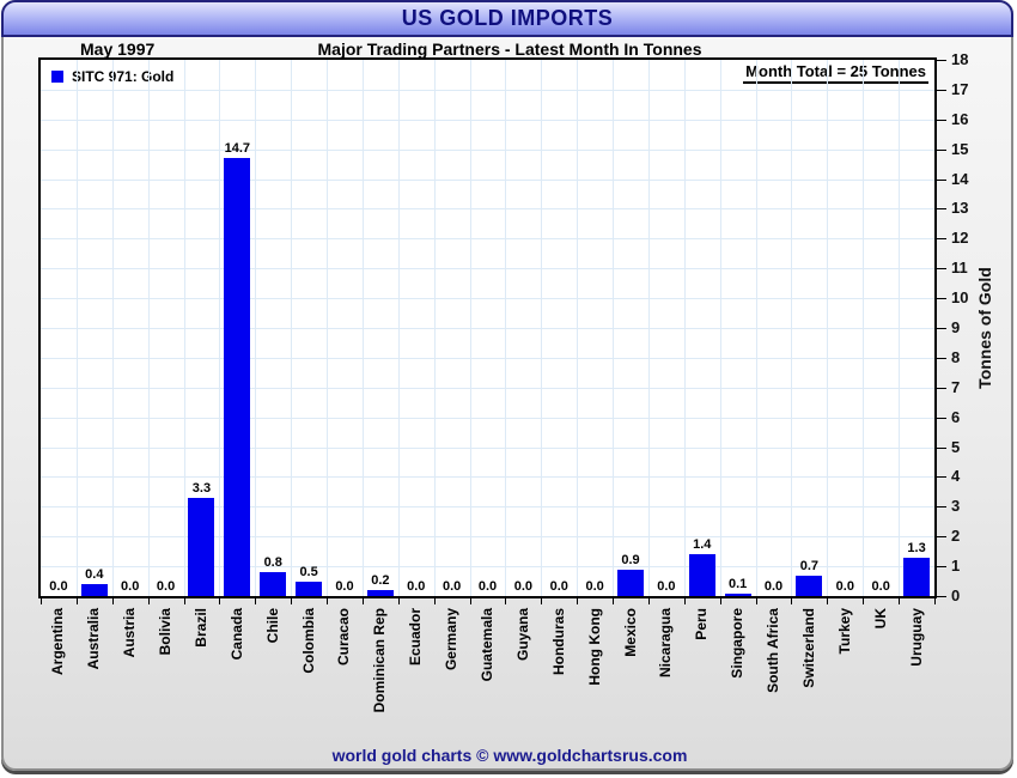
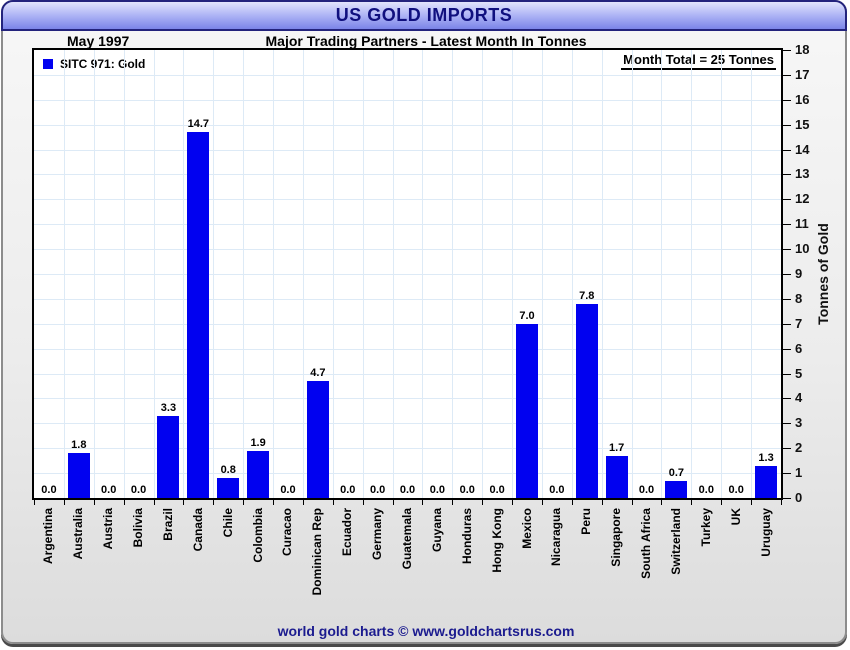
Australia: 0.4 -> 1.8
Colombia: 0.5 -> 1.9
Dominican Rep: 0.2 -> 4.7
Mexico: 0.9 -> 7.0
Peru: 1.4 -> 7.8
Singapore: 0.1 -> 1.7
